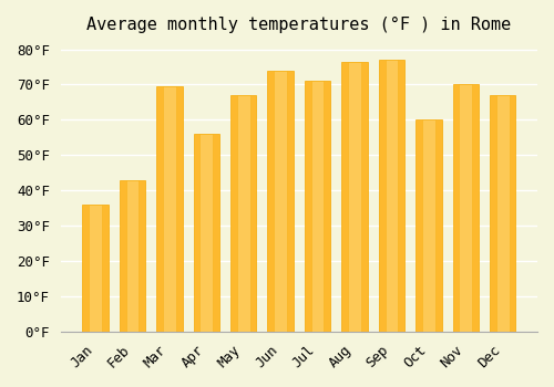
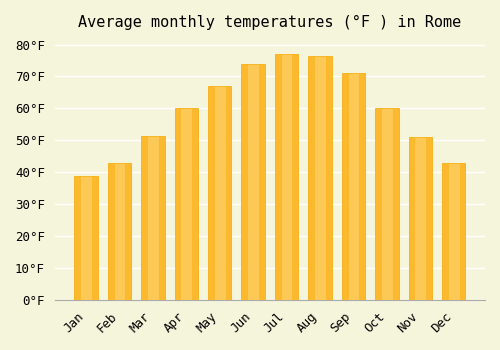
Jan: 36.0°F -> 39.0°F
Mar: 69.5°F -> 51.5°F
Apr: 56.0°F -> 60.0°F
Jul: 71.0°F -> 77.0°F
Sep: 77.0°F -> 71.0°F
Nov: 70.0°F -> 51.0°F
Dec: 67.0°F -> 43.0°F
